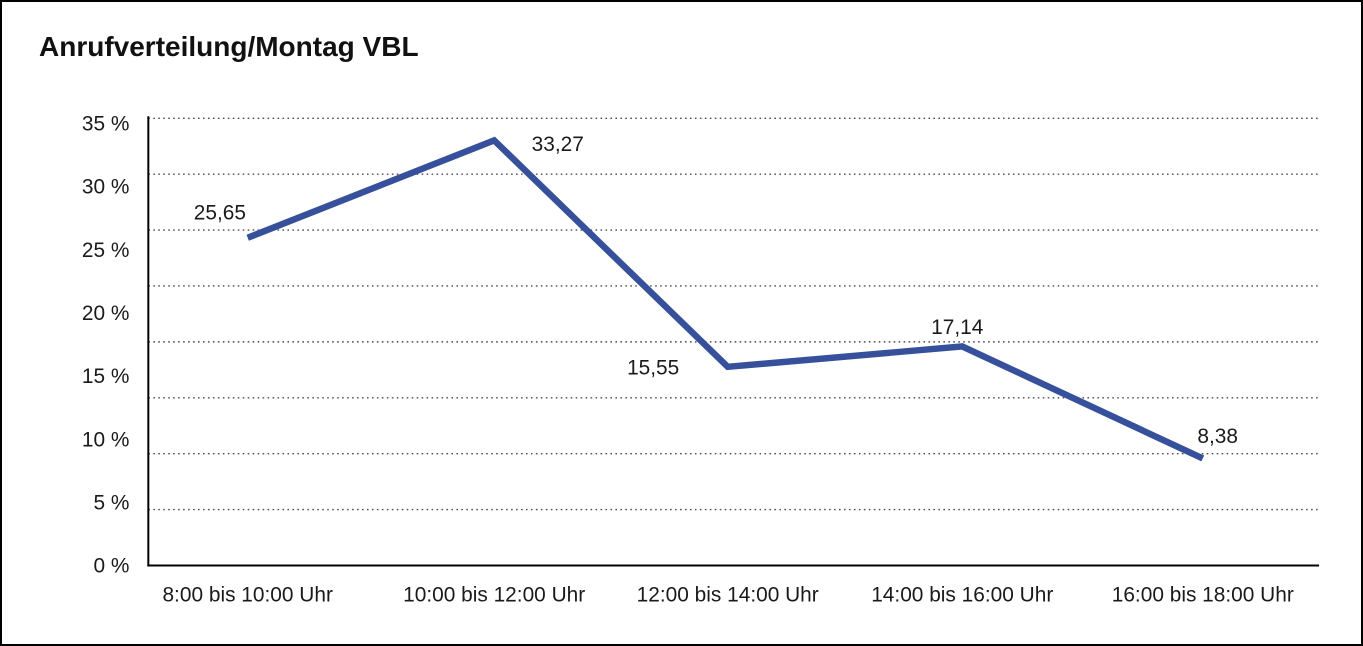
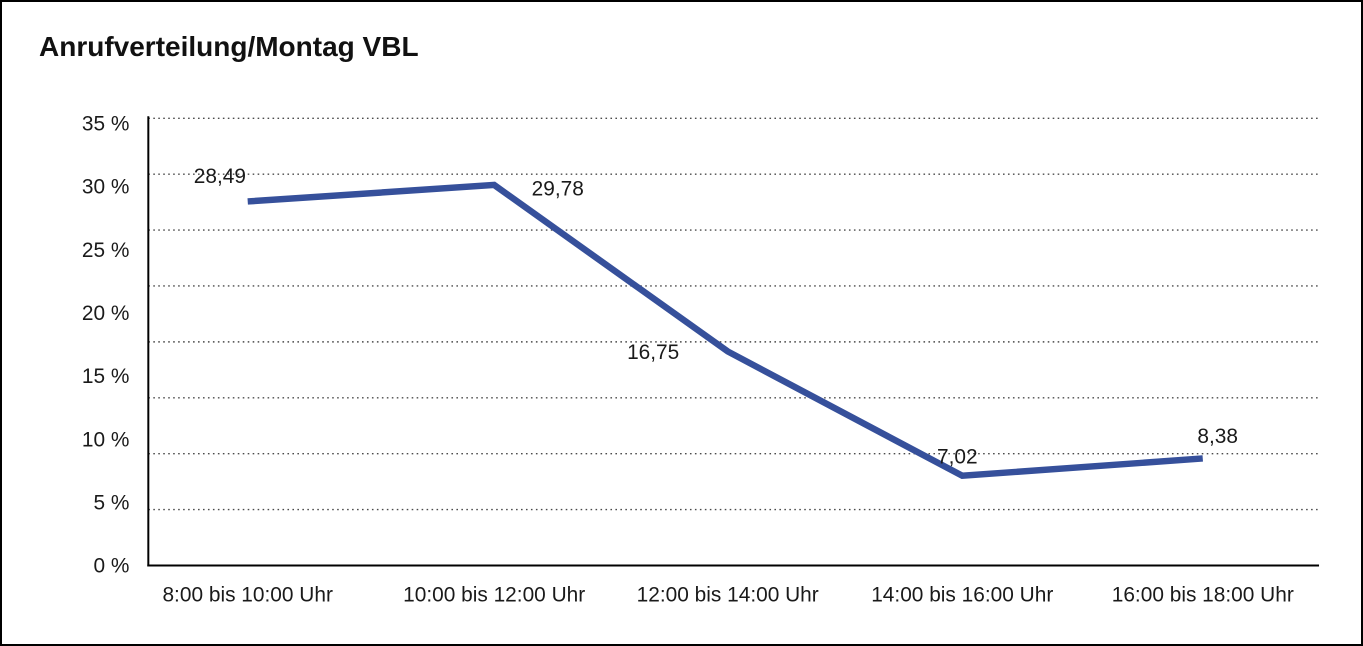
8:00 bis 10:00 Uhr: 25,65 -> 28,49
10:00 bis 12:00 Uhr: 33,27 -> 29,78
12:00 bis 14:00 Uhr: 15,55 -> 16,75
14:00 bis 16:00 Uhr: 17,14 -> 7,02
